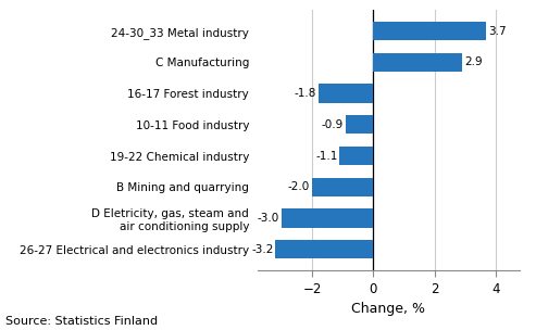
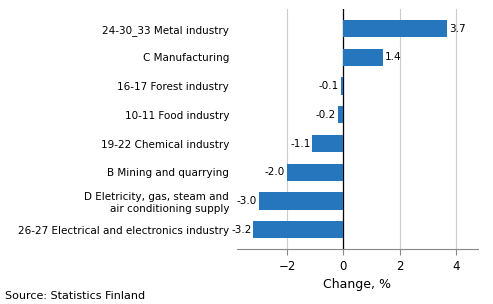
C Manufacturing: 2.9 -> 1.4
16-17 Forest industry: -1.8 -> -0.1
10-11 Food industry: -0.9 -> -0.2
